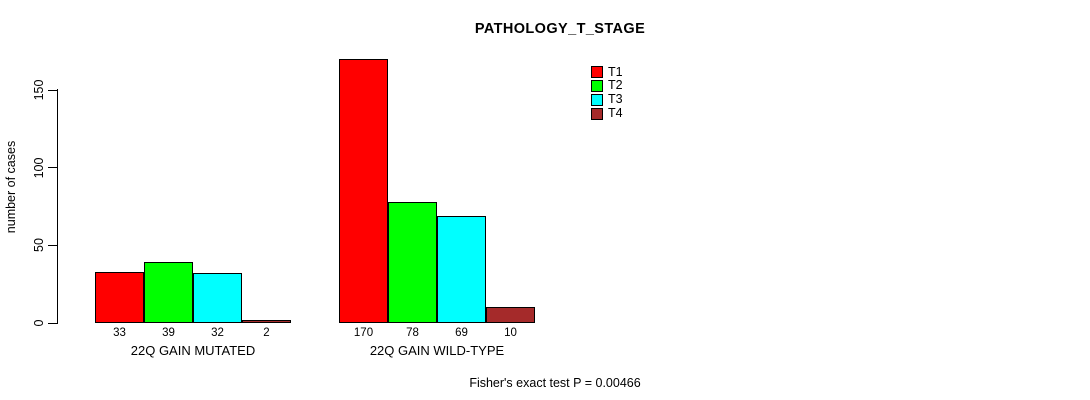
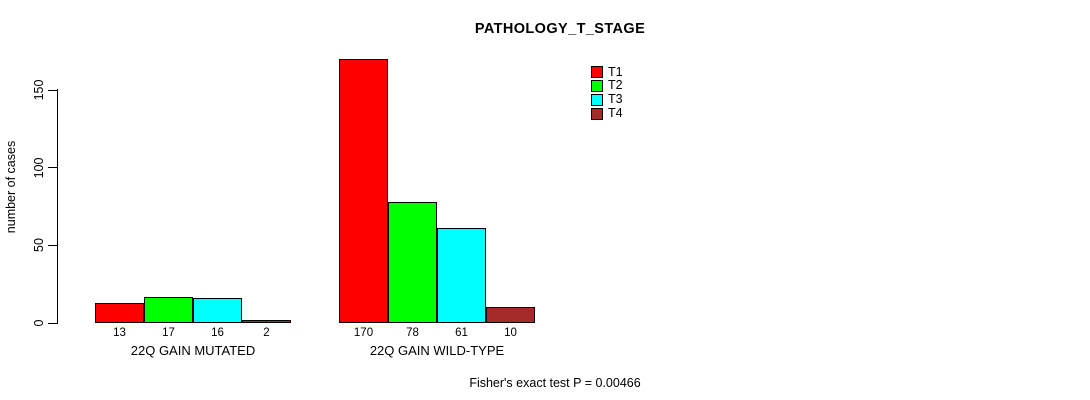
T1/22Q GAIN MUTATED: 33 -> 13
T2/22Q GAIN MUTATED: 39 -> 17
T3/22Q GAIN MUTATED: 32 -> 16
T3/22Q GAIN WILD-TYPE: 69 -> 61
